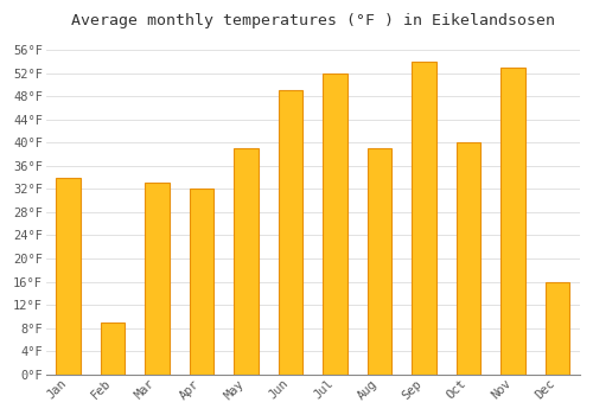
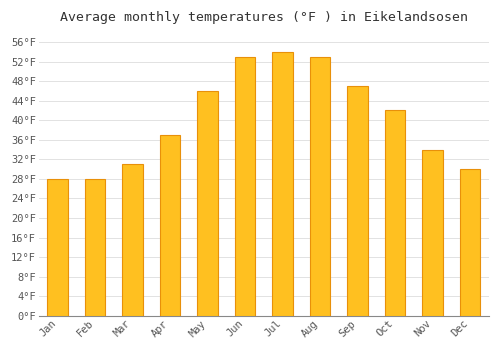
Jan: 34°F -> 28°F
Feb: 9°F -> 28°F
Mar: 33°F -> 31°F
Apr: 32°F -> 37°F
May: 39°F -> 46°F
Jun: 49°F -> 53°F
Jul: 52°F -> 54°F
Aug: 39°F -> 53°F
Sep: 54°F -> 47°F
Oct: 40°F -> 42°F
Nov: 53°F -> 34°F
Dec: 16°F -> 30°F
